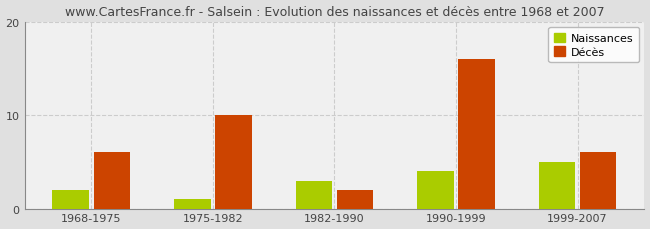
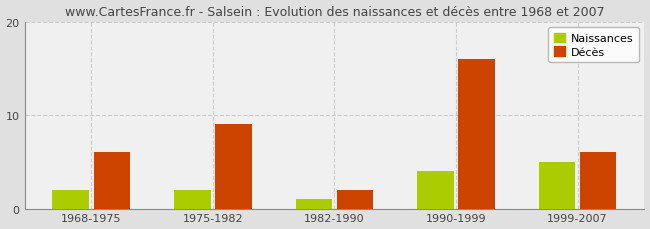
Naissances/1975-1982: 1 -> 2
Décès/1975-1982: 10 -> 9
Naissances/1982-1990: 3 -> 1
